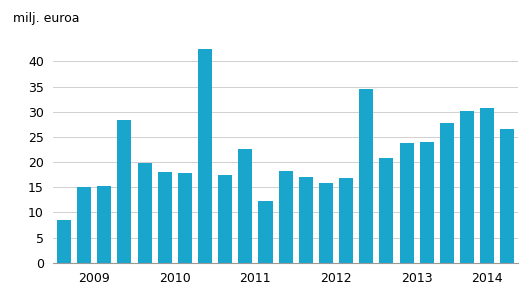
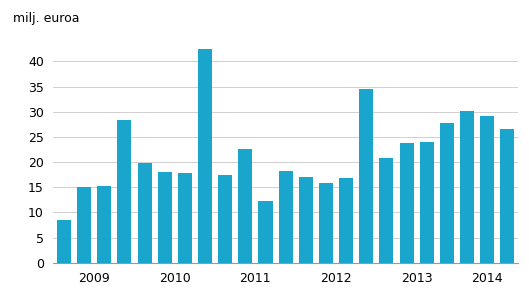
2014: 30.8 -> 29.2
